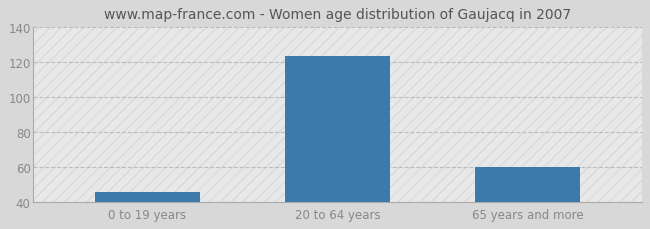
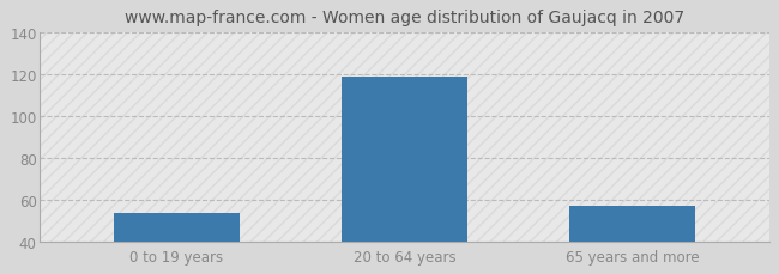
0 to 19 years: 46 -> 54
20 to 64 years: 123 -> 119
65 years and more: 60 -> 57
